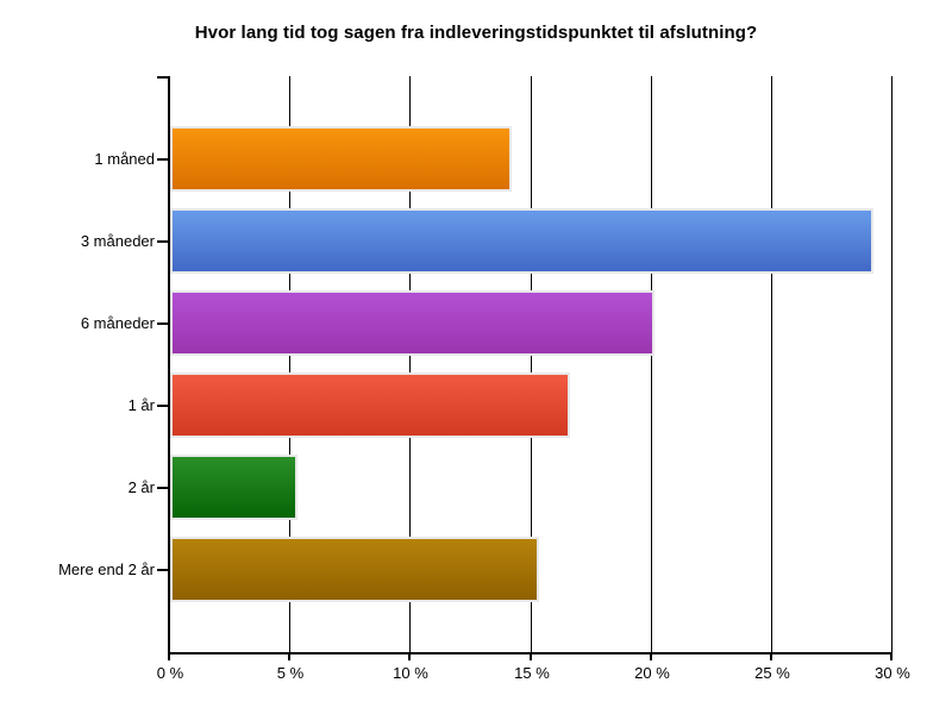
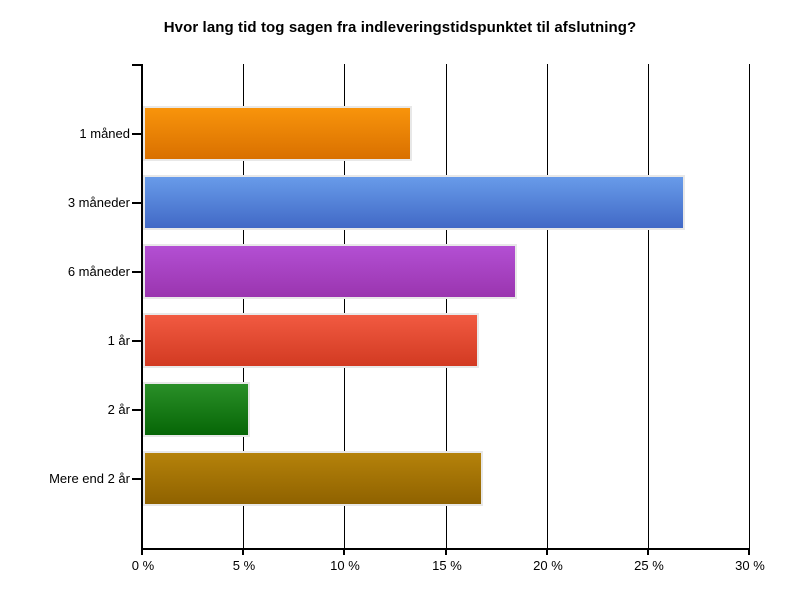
1 måned: 14.2% -> 13.3%
3 måneder: 29.2% -> 26.8%
6 måneder: 20.1% -> 18.5%
Mere end 2 år: 15.3% -> 16.8%
